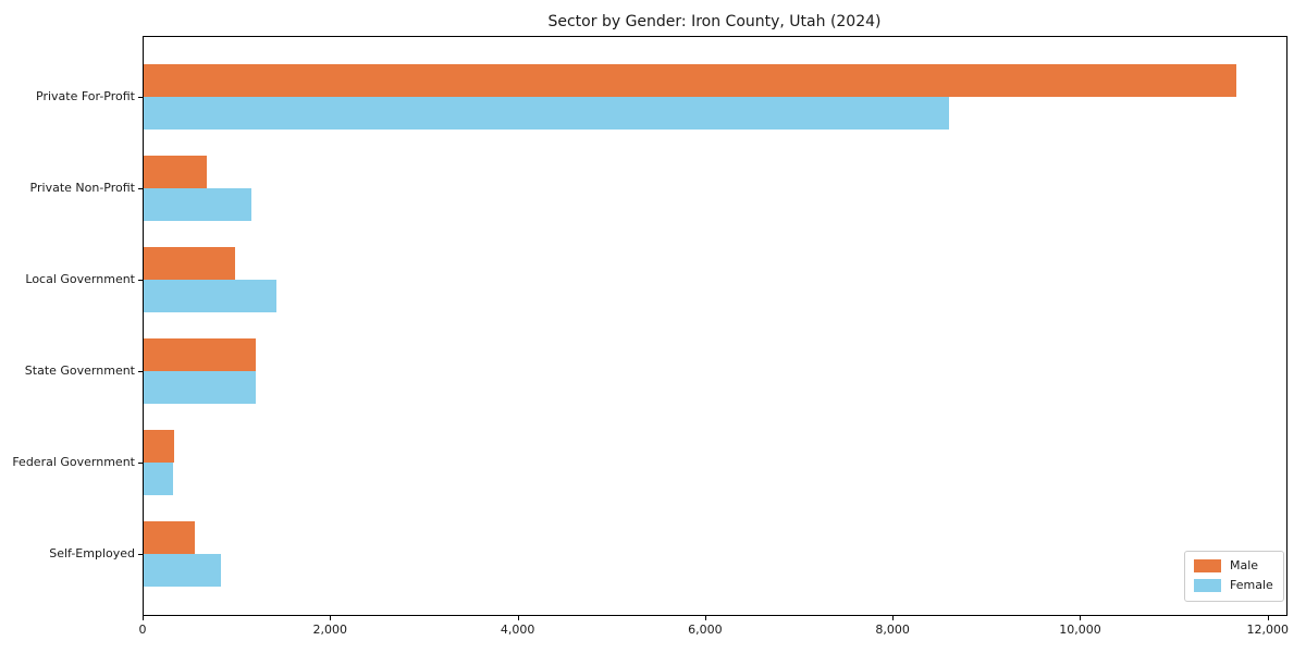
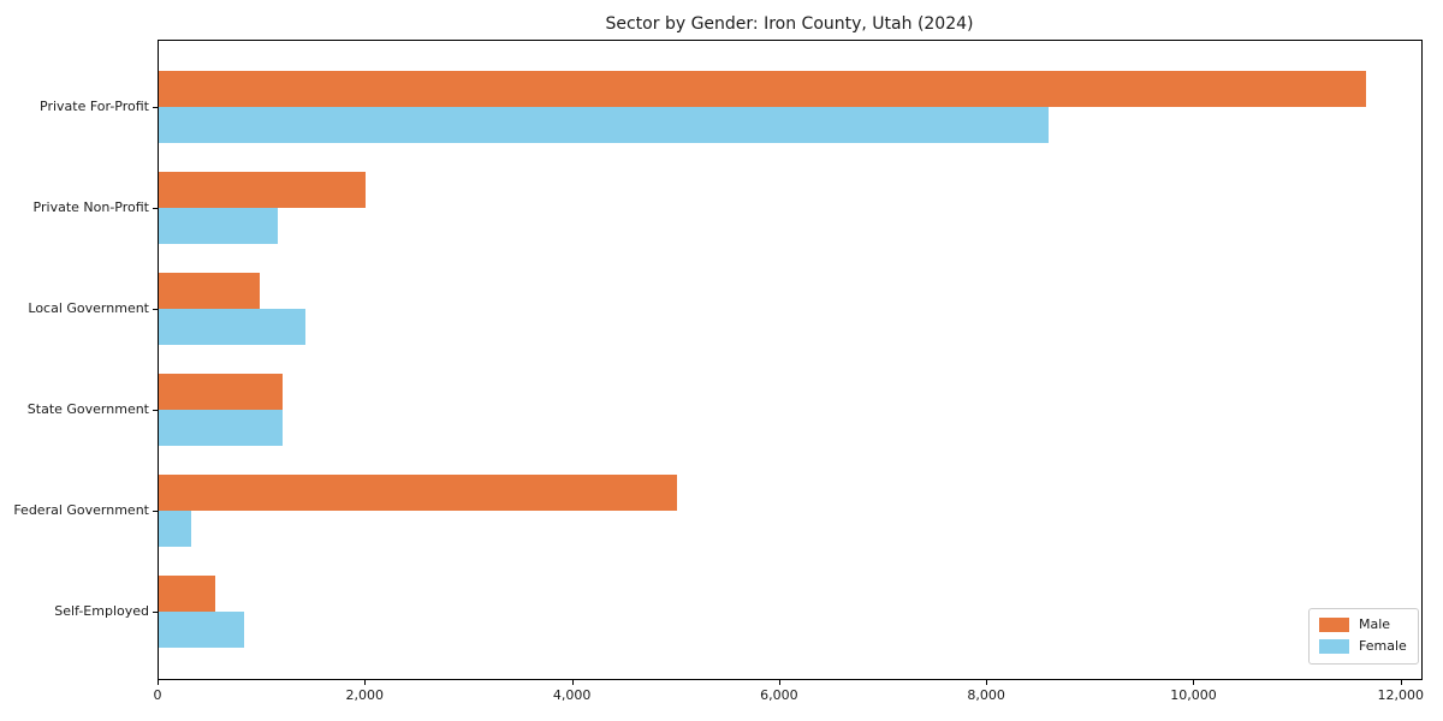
Male/Private Non-Profit: 700 -> 2000
Male/Federal Government: 300 -> 5000
